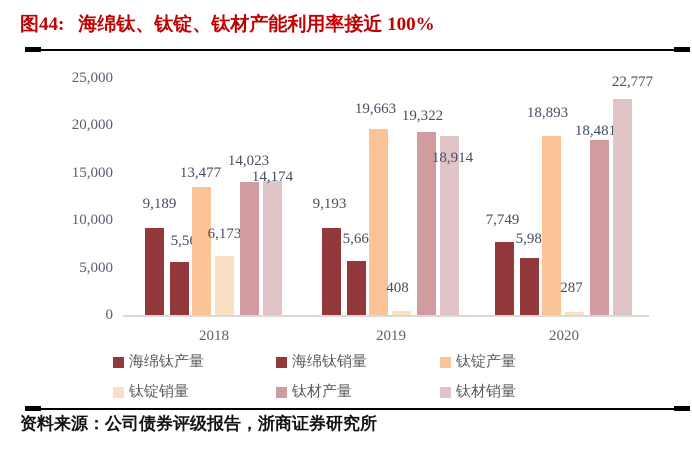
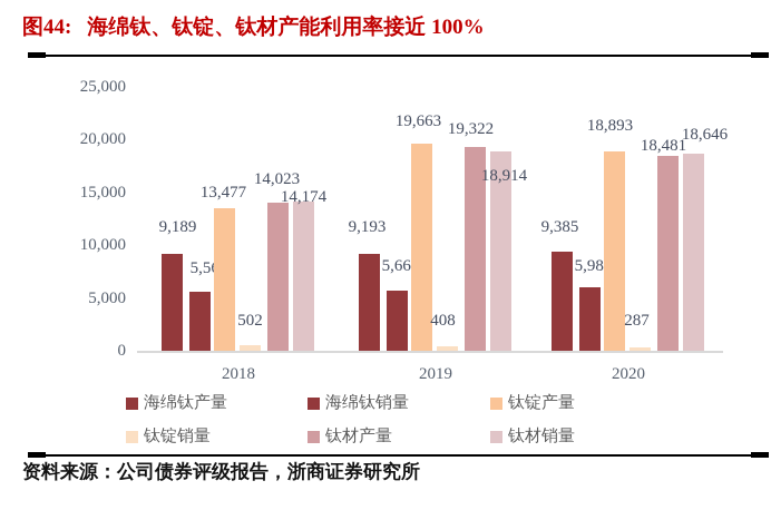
钛锭销量/2018: 6,173 -> 502
海绵钛产量/2020: 7,749 -> 9,385
钛材销量/2020: 22,777 -> 18,646
